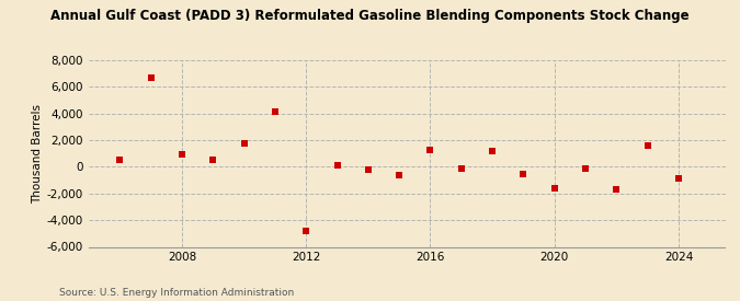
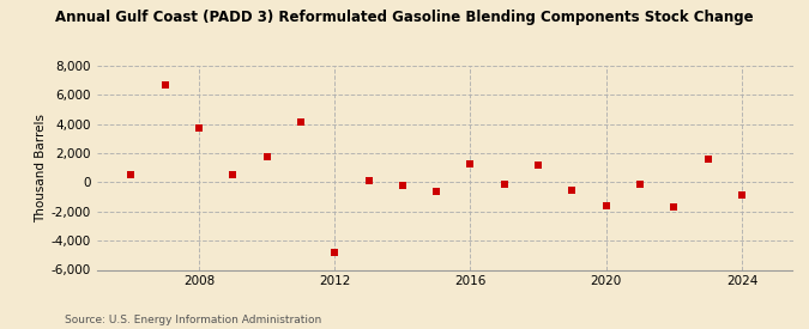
2008: 900 -> 3,700
